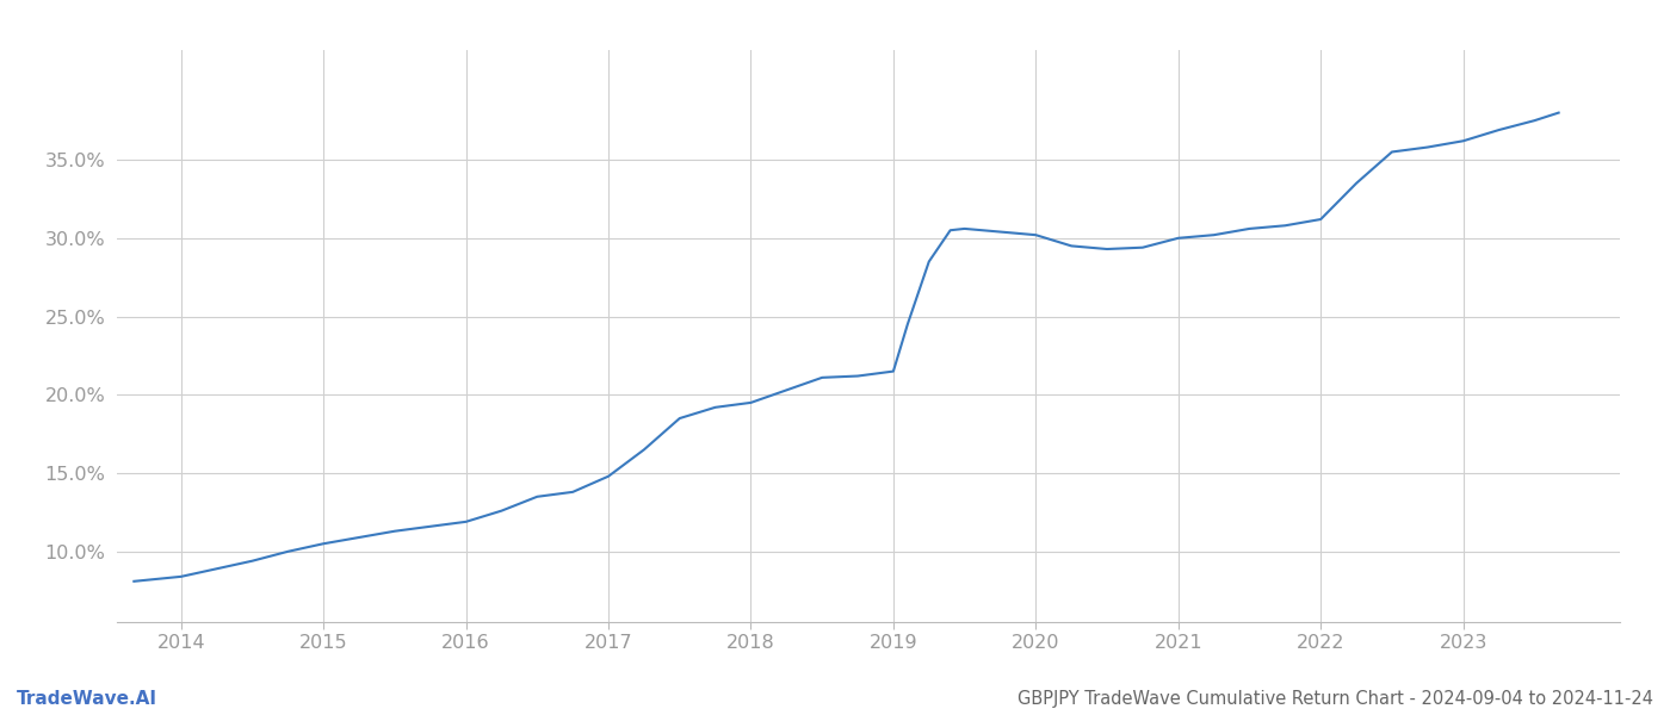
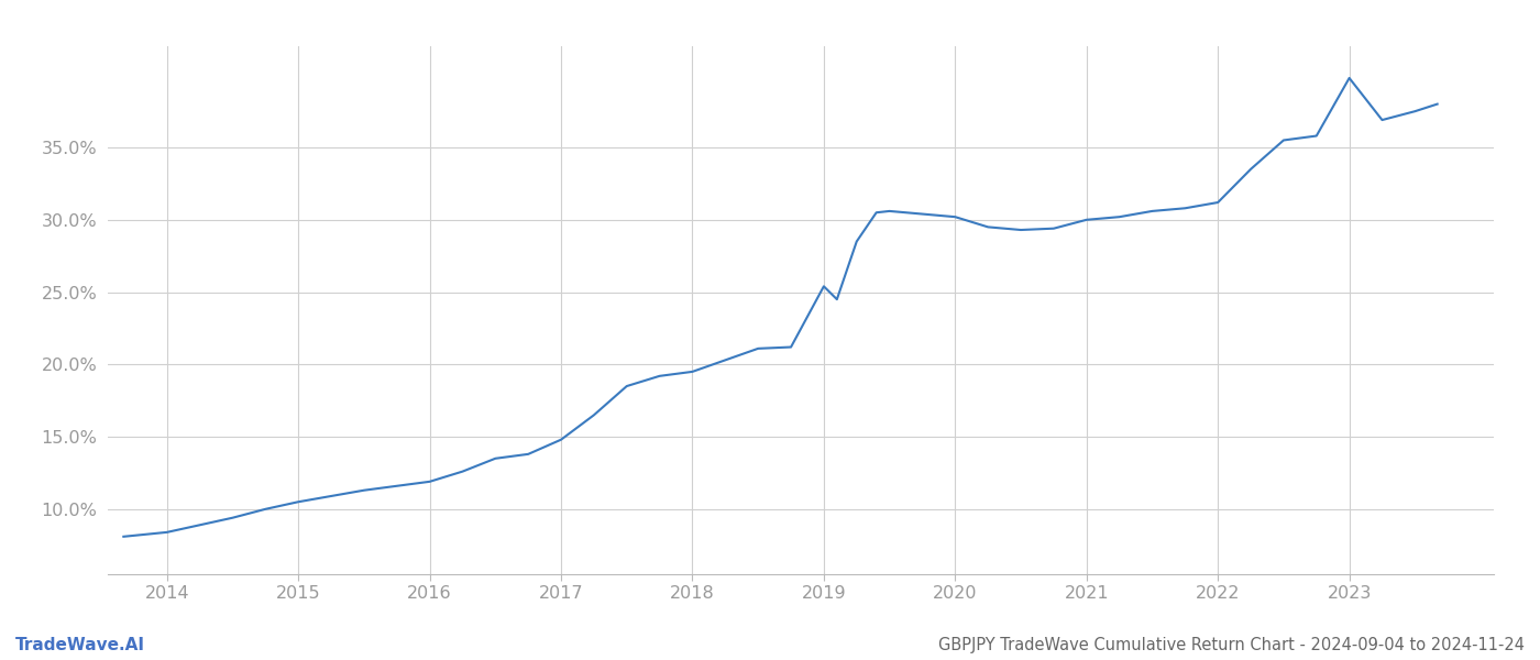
2019: 21.5% -> 25.4%
2023: 36.2% -> 39.8%
